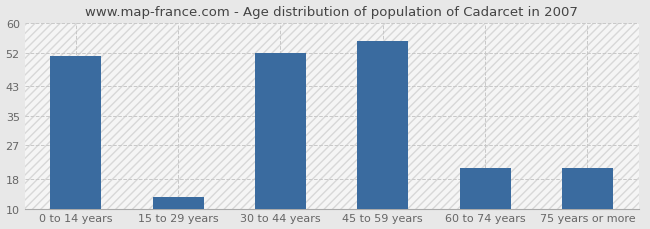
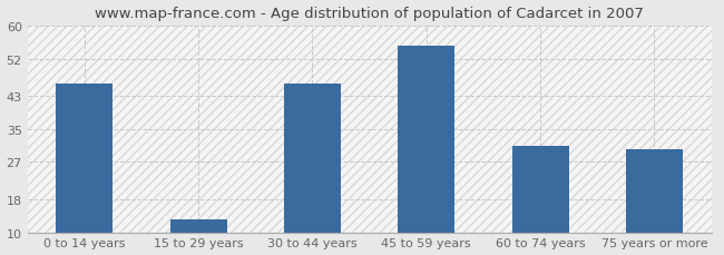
0 to 14 years: 51 -> 46
30 to 44 years: 52 -> 46
60 to 74 years: 21 -> 31
75 years or more: 21 -> 30
